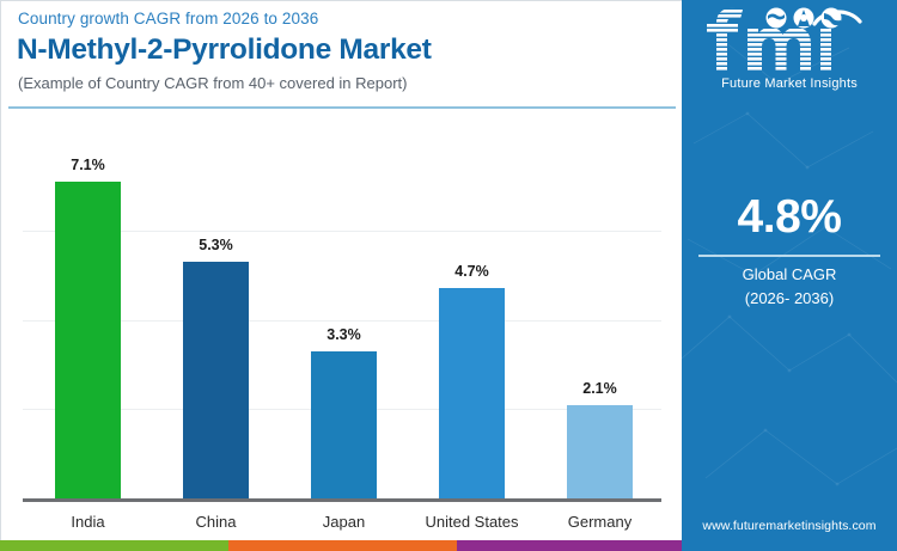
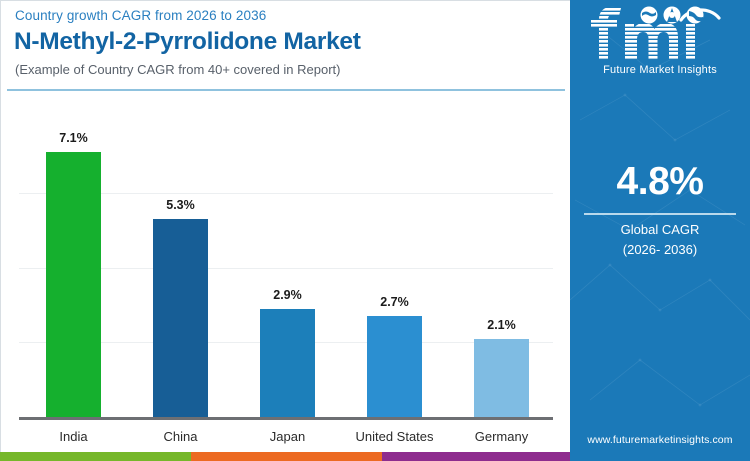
Japan: 3.3% -> 2.9%
United States: 4.7% -> 2.7%
